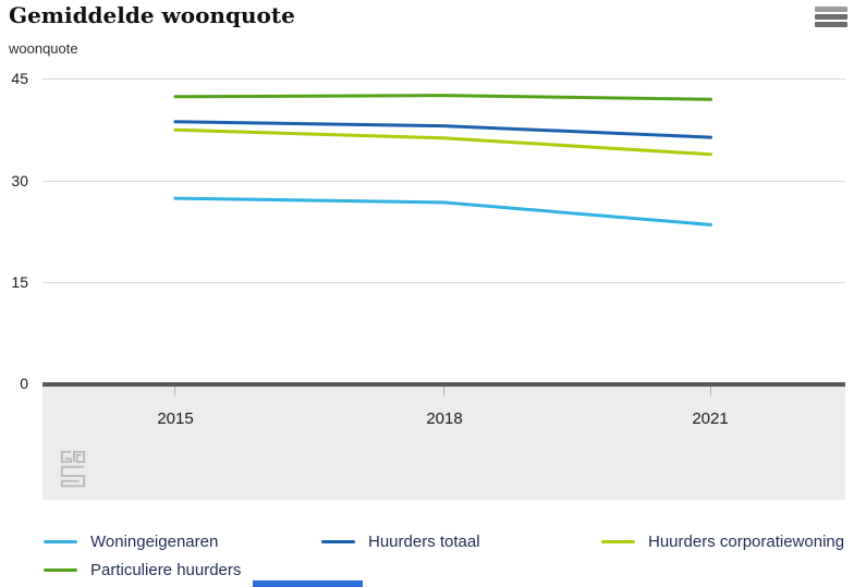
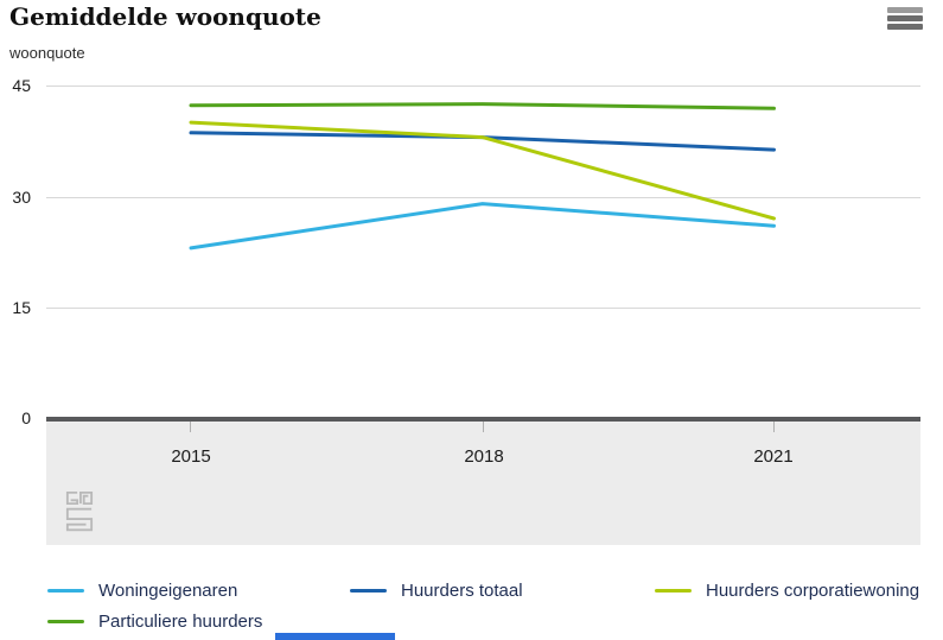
Woningeigenaren/2015: 27 -> 23
Huurders corporatiewoning/2015: 37 -> 40
Woningeigenaren/2018: 27 -> 29
Huurders corporatiewoning/2018: 36 -> 38
Woningeigenaren/2021: 23 -> 26
Huurders corporatiewoning/2021: 34 -> 27
